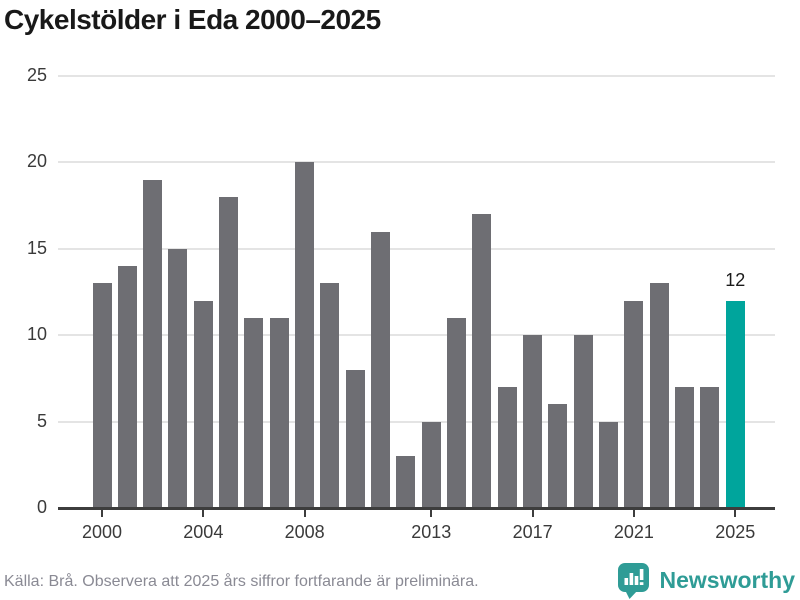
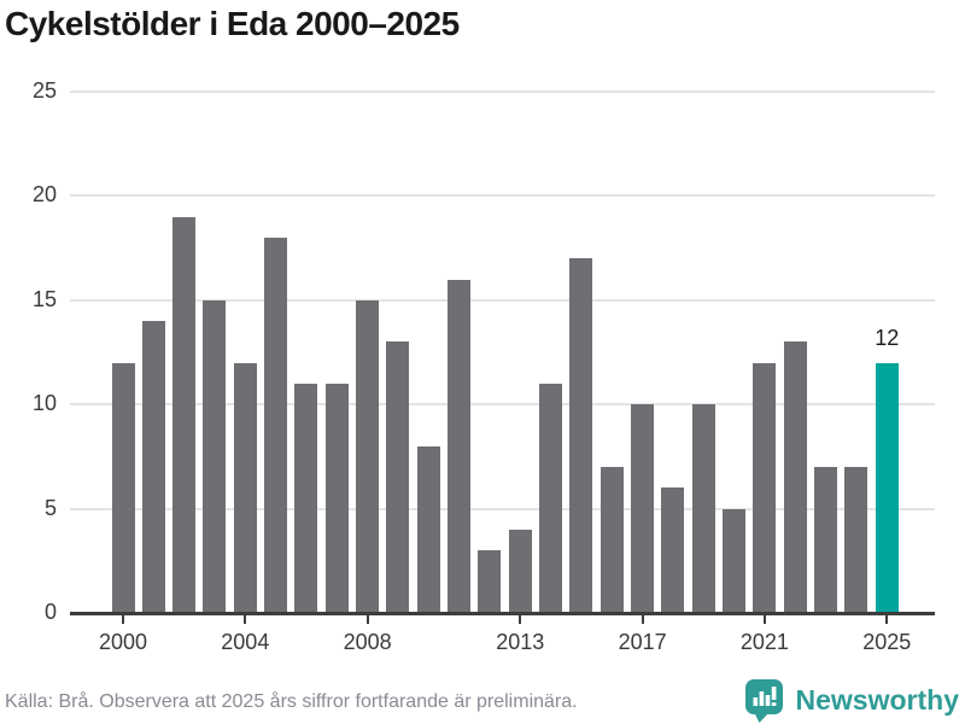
2000: 13 -> 12
2008: 20 -> 15
2013: 5 -> 4
